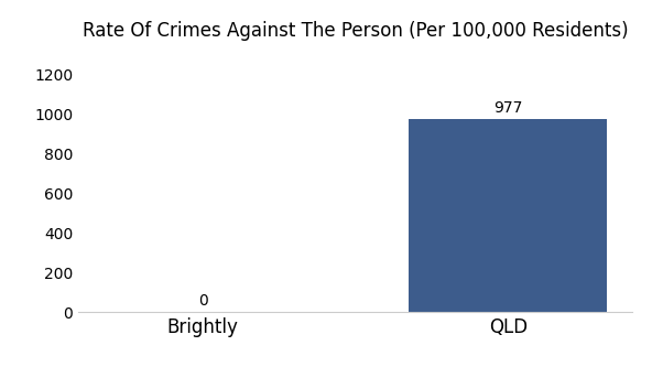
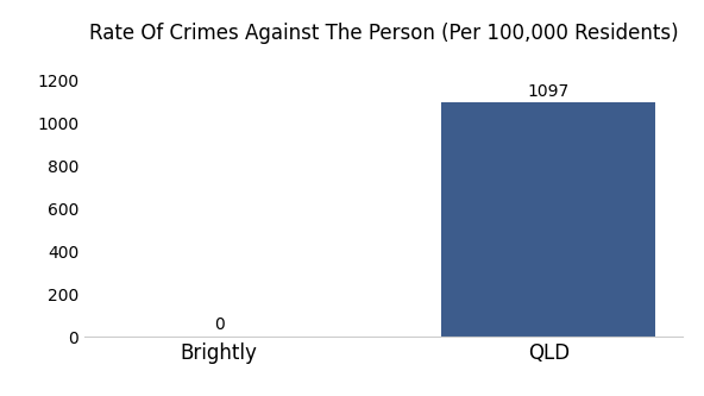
QLD: 977 -> 1097
